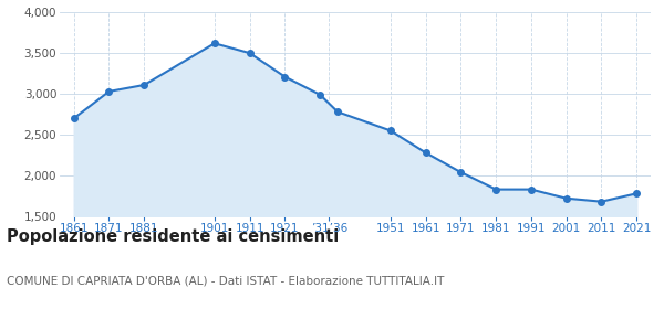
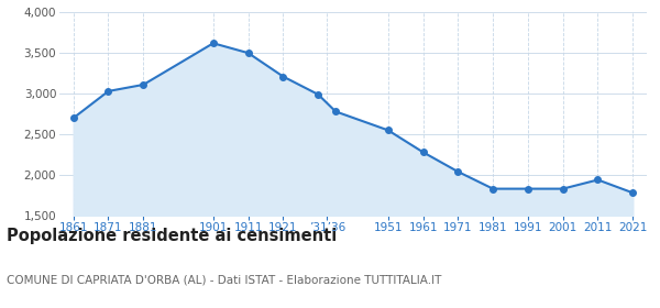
2001: 1,720 -> 1,830
2011: 1,680 -> 1,940
